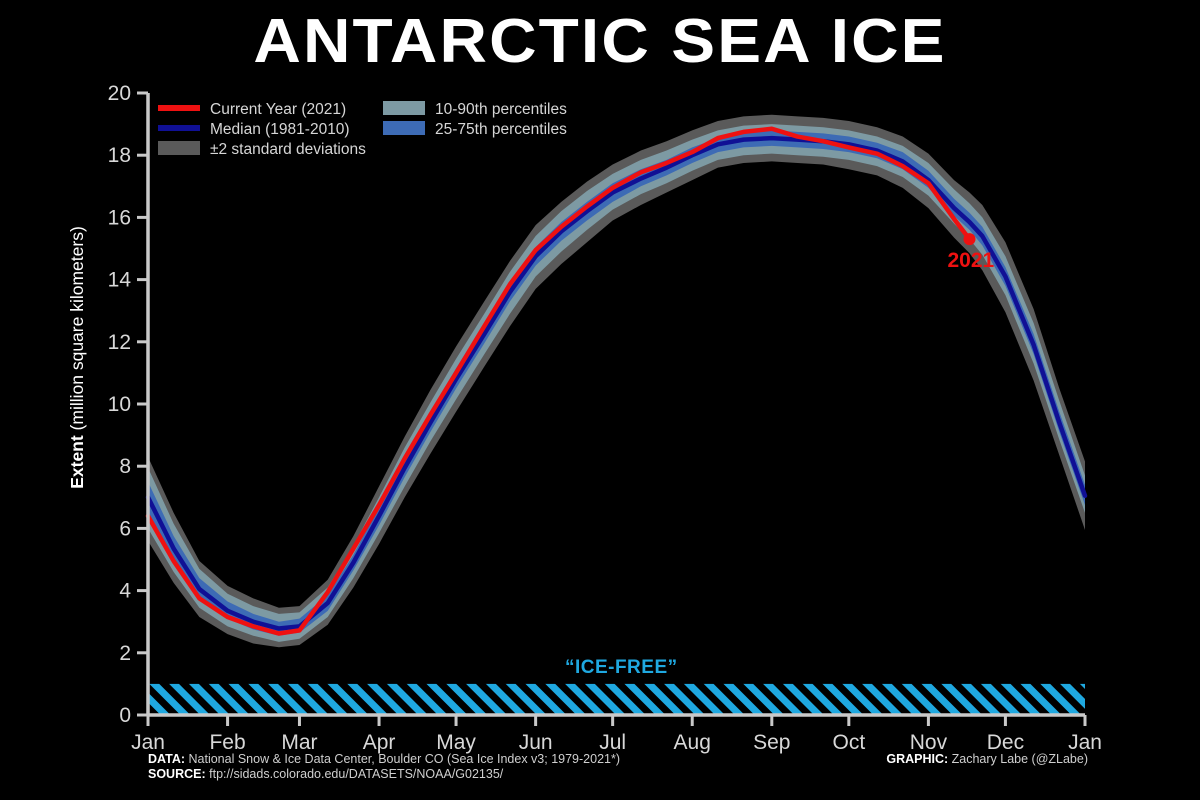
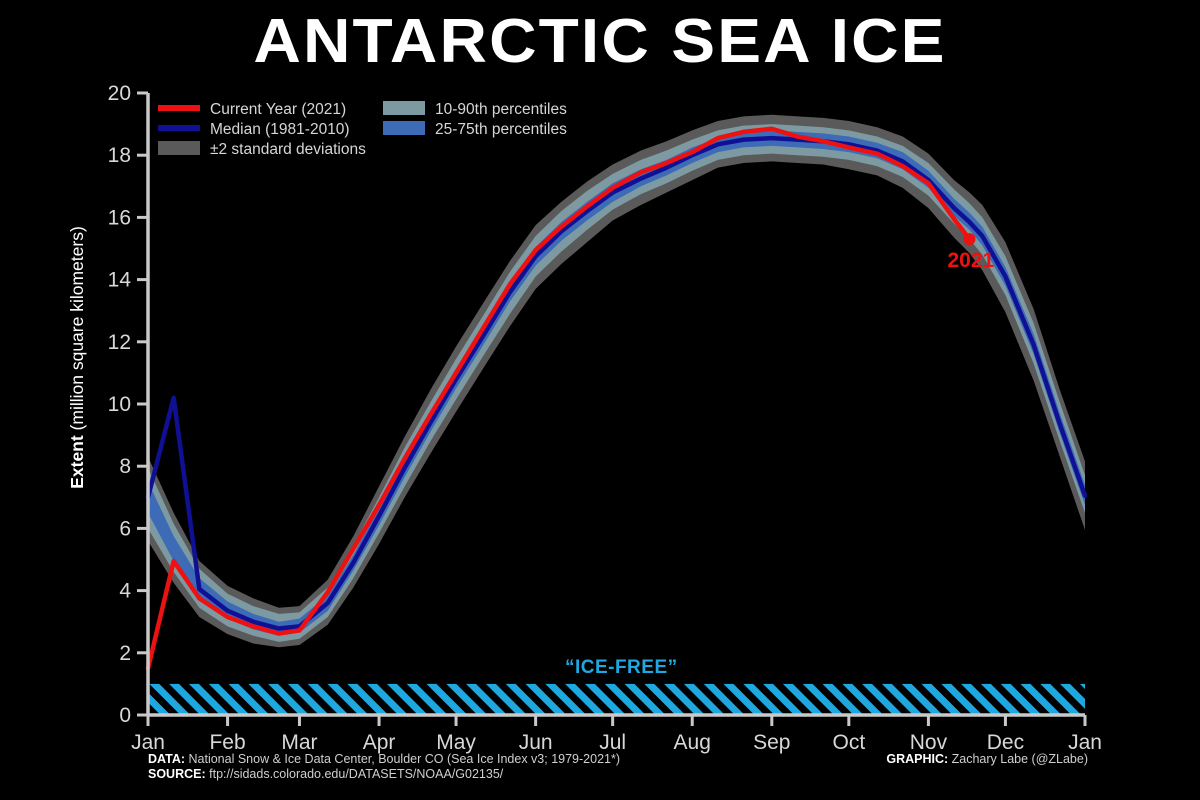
Current Year (2021)/0: 6.4 -> 1.5
Median (1981-2010)/10: 5.3 -> 10.2
